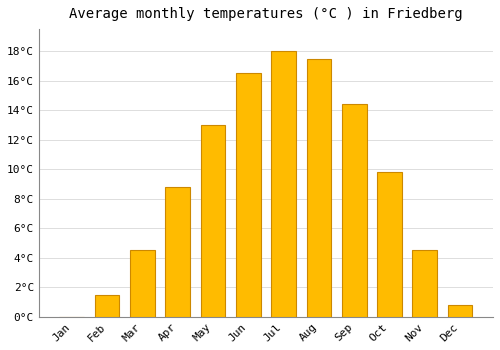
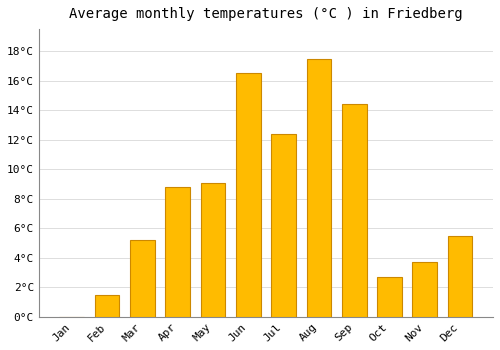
Mar: 4.5°C -> 5.2°C
May: 13.0°C -> 9.1°C
Jul: 18.0°C -> 12.4°C
Oct: 9.8°C -> 2.7°C
Nov: 4.5°C -> 3.7°C
Dec: 0.8°C -> 5.5°C
